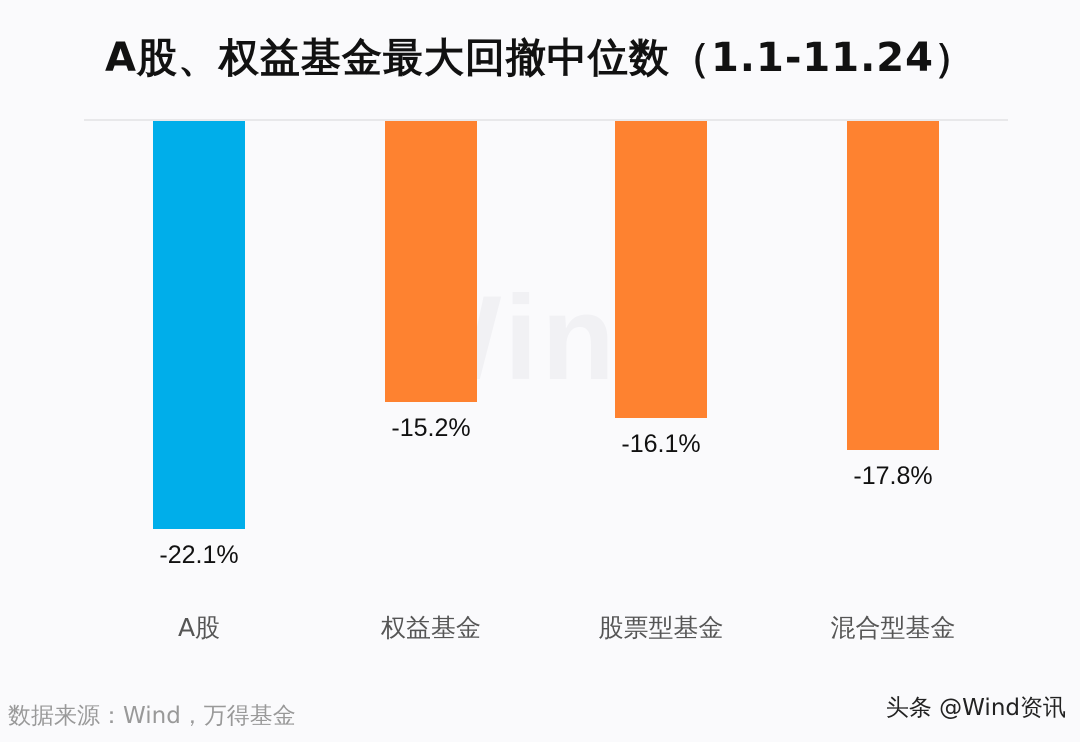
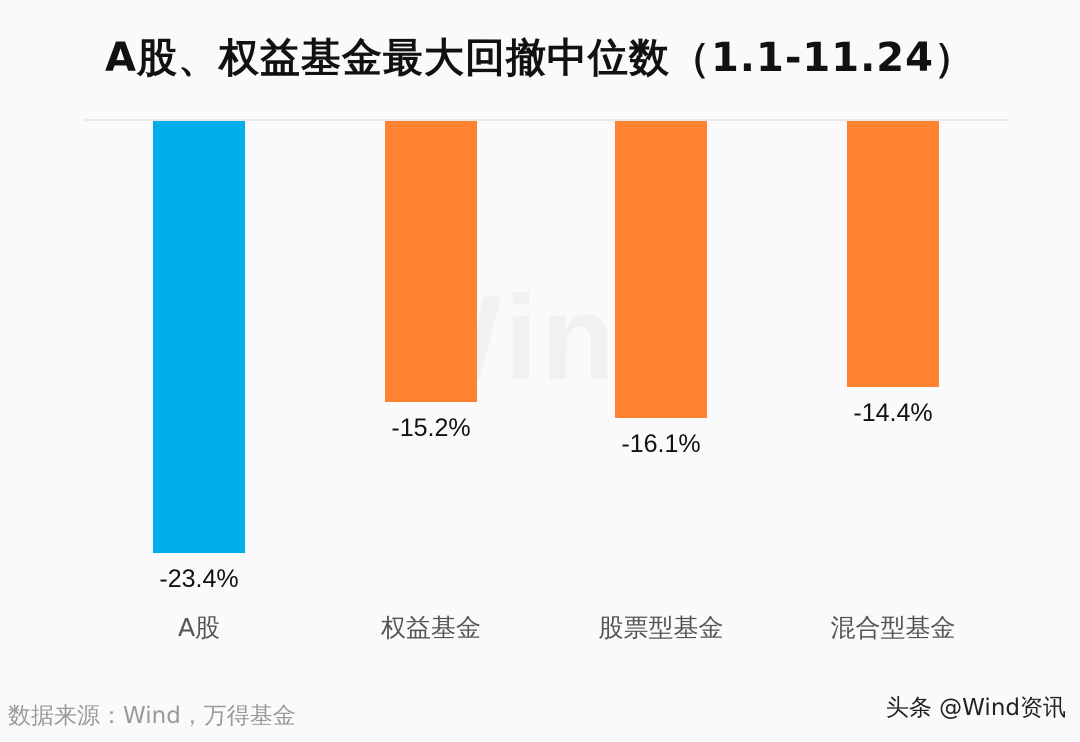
A股: -22.1% -> -23.4%
混合型基金: -17.8% -> -14.4%
